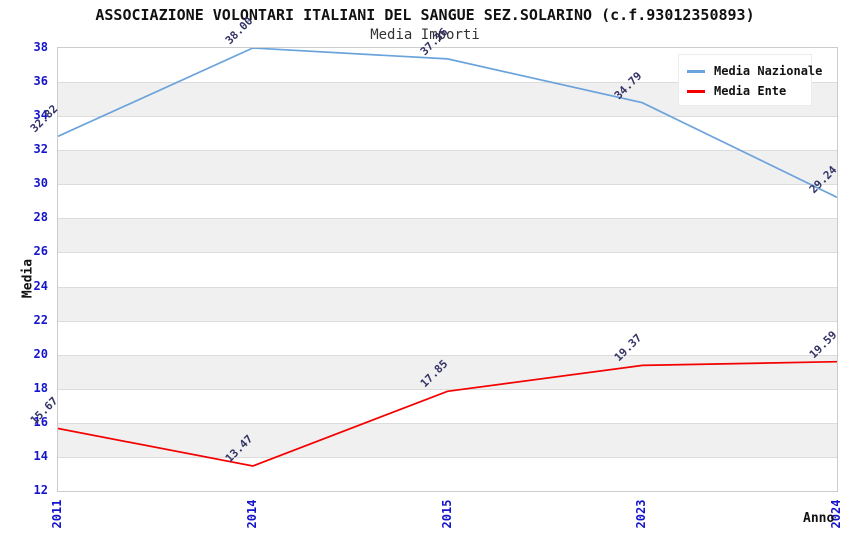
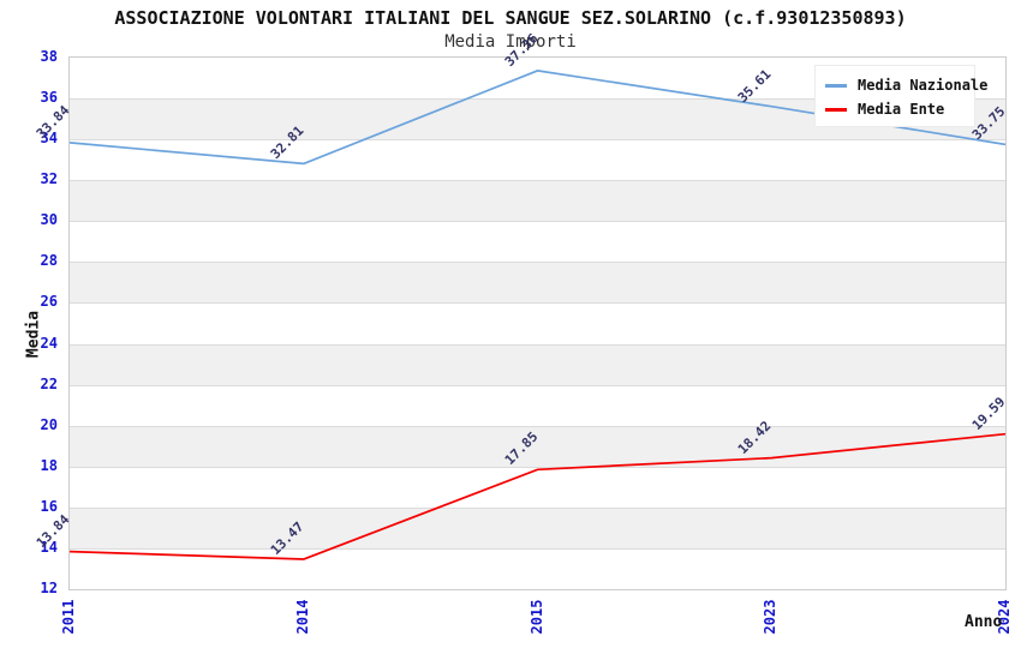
Media Nazionale/2011: 32.82 -> 33.84
Media Ente/2011: 15.67 -> 13.84
Media Nazionale/2014: 38.00 -> 32.81
Media Nazionale/2023: 34.79 -> 35.61
Media Ente/2023: 19.37 -> 18.42
Media Nazionale/2024: 29.24 -> 33.75
